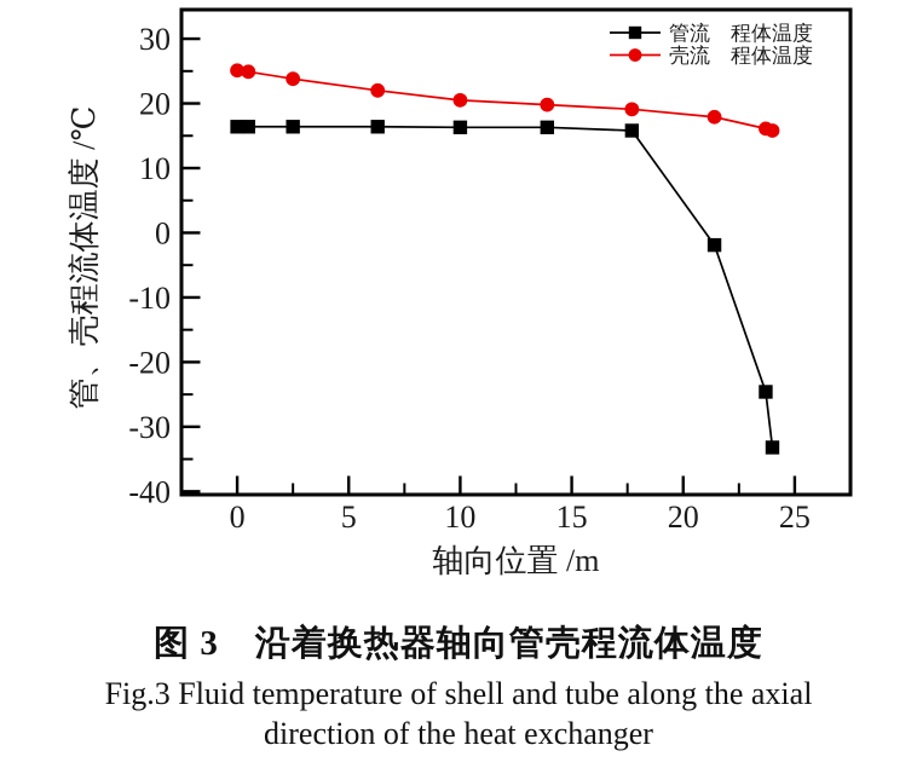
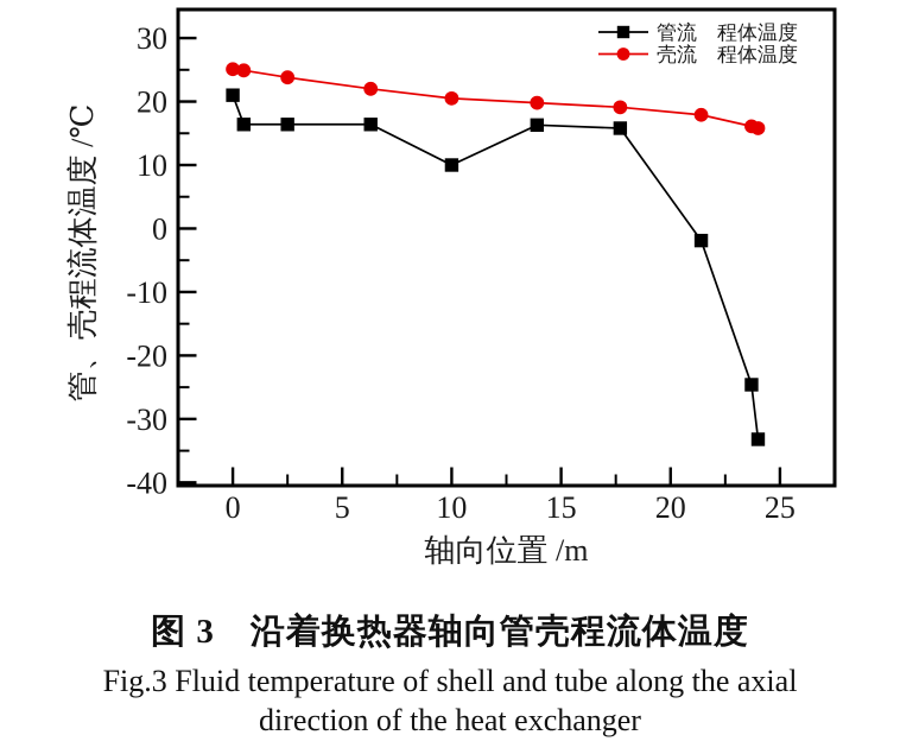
管流 程体温度/0: 16 -> 21
管流 程体温度/10: 16 -> 10
